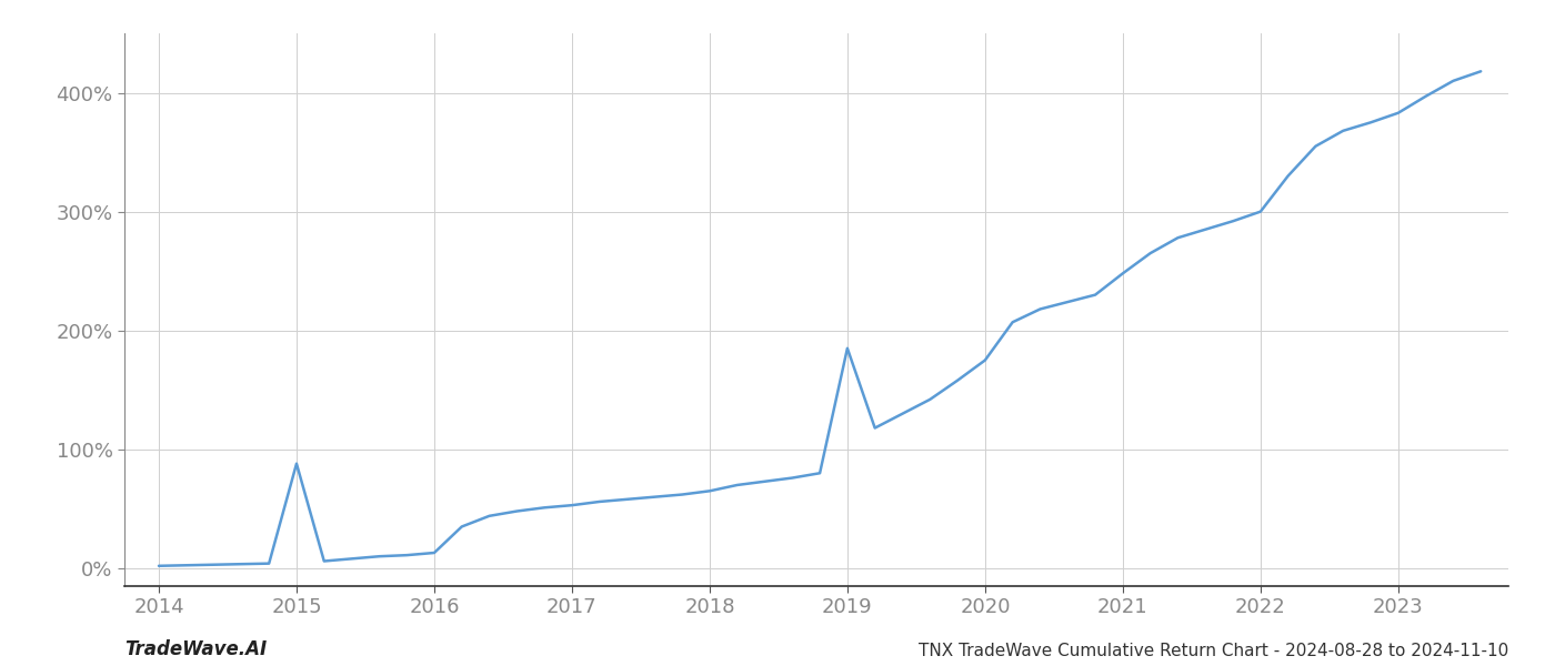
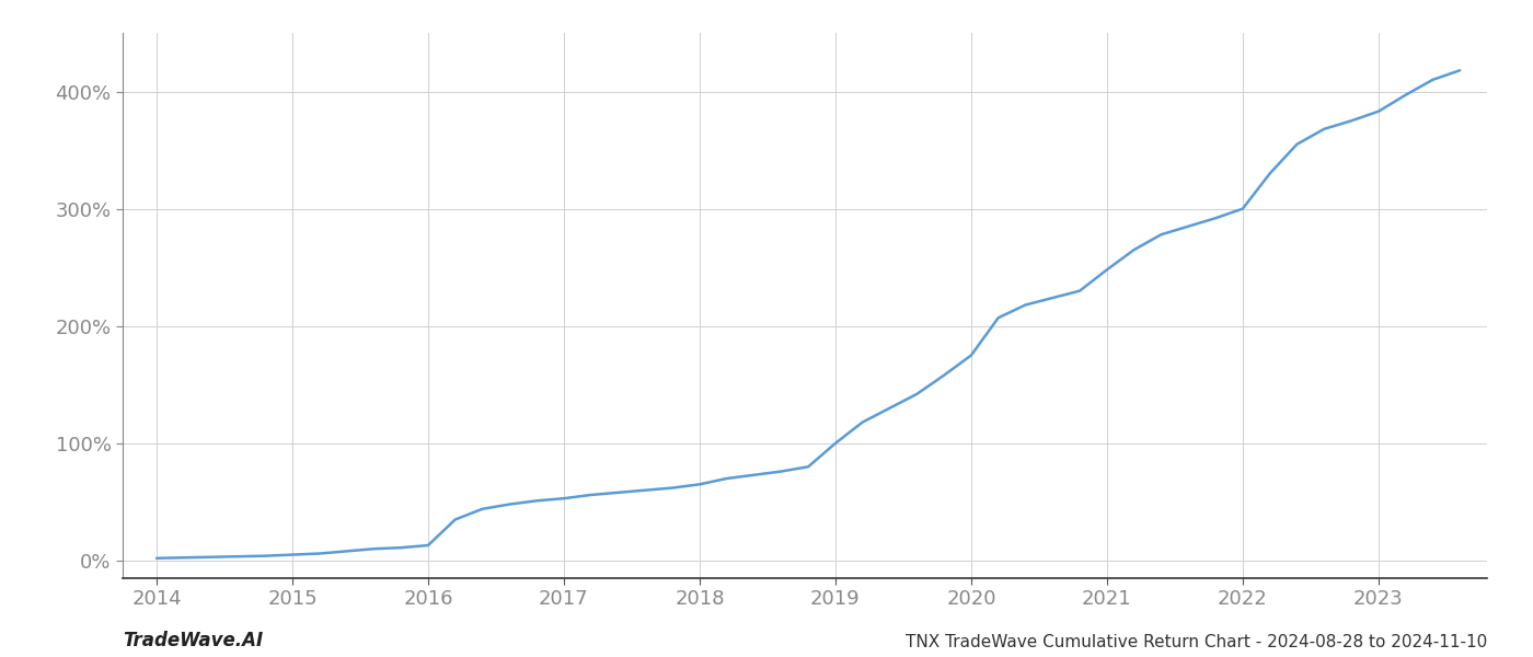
2015: 88% -> 5%
2019: 185% -> 100%
